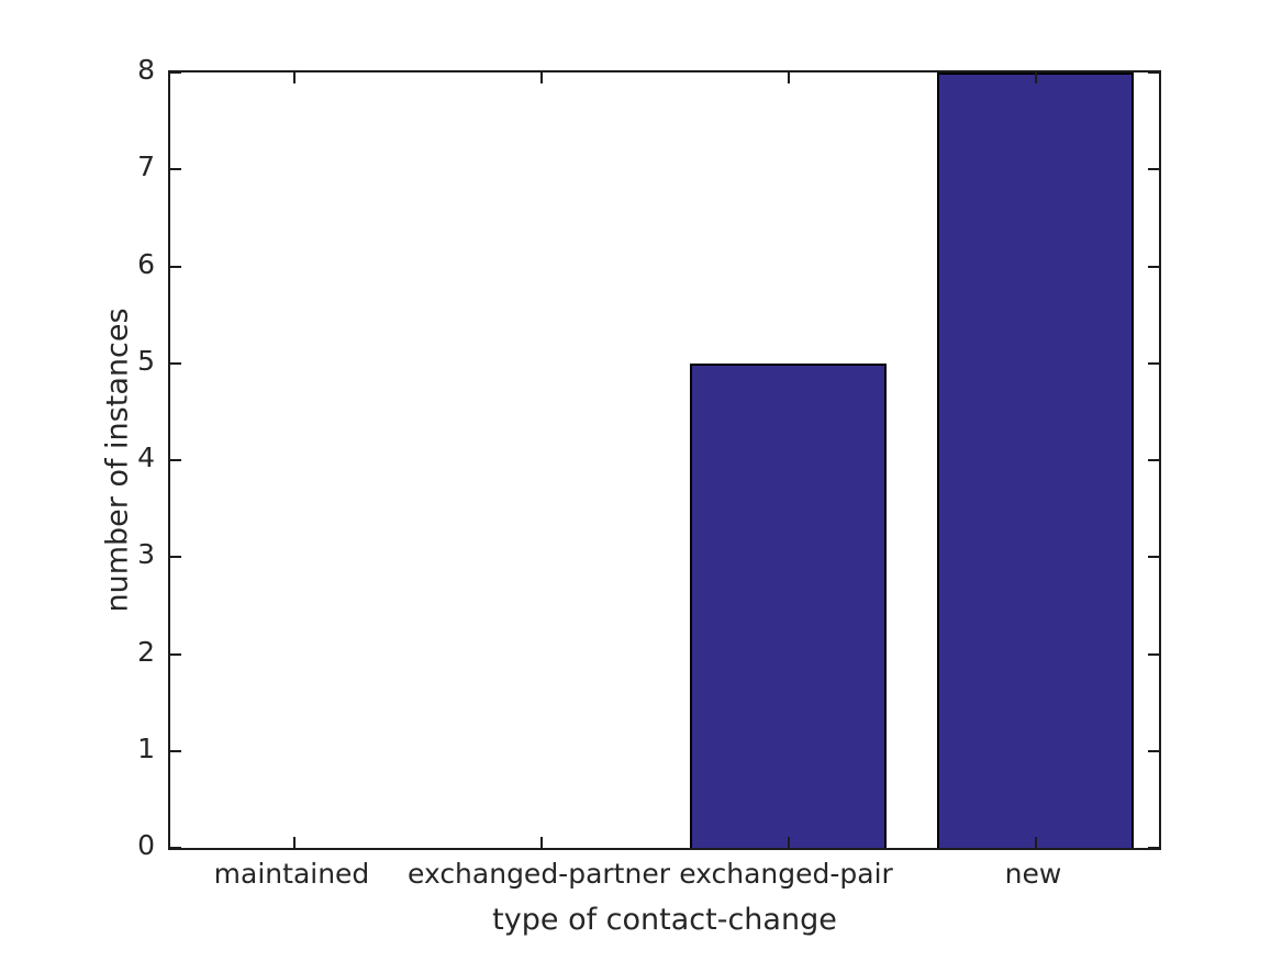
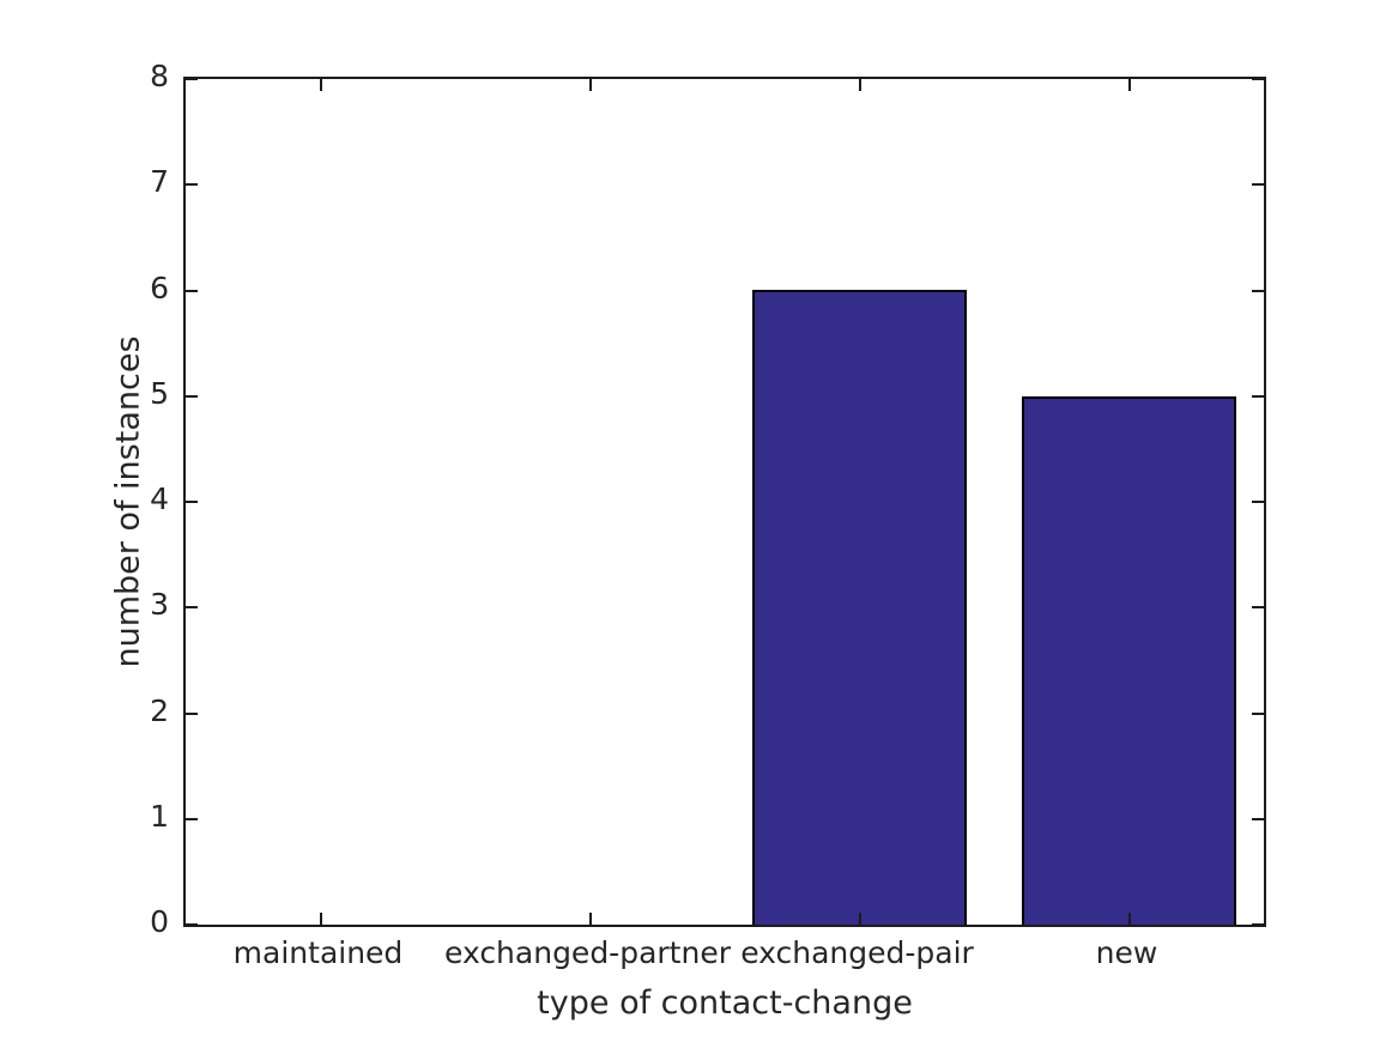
exchanged-pair: 5 -> 6
new: 8 -> 5
